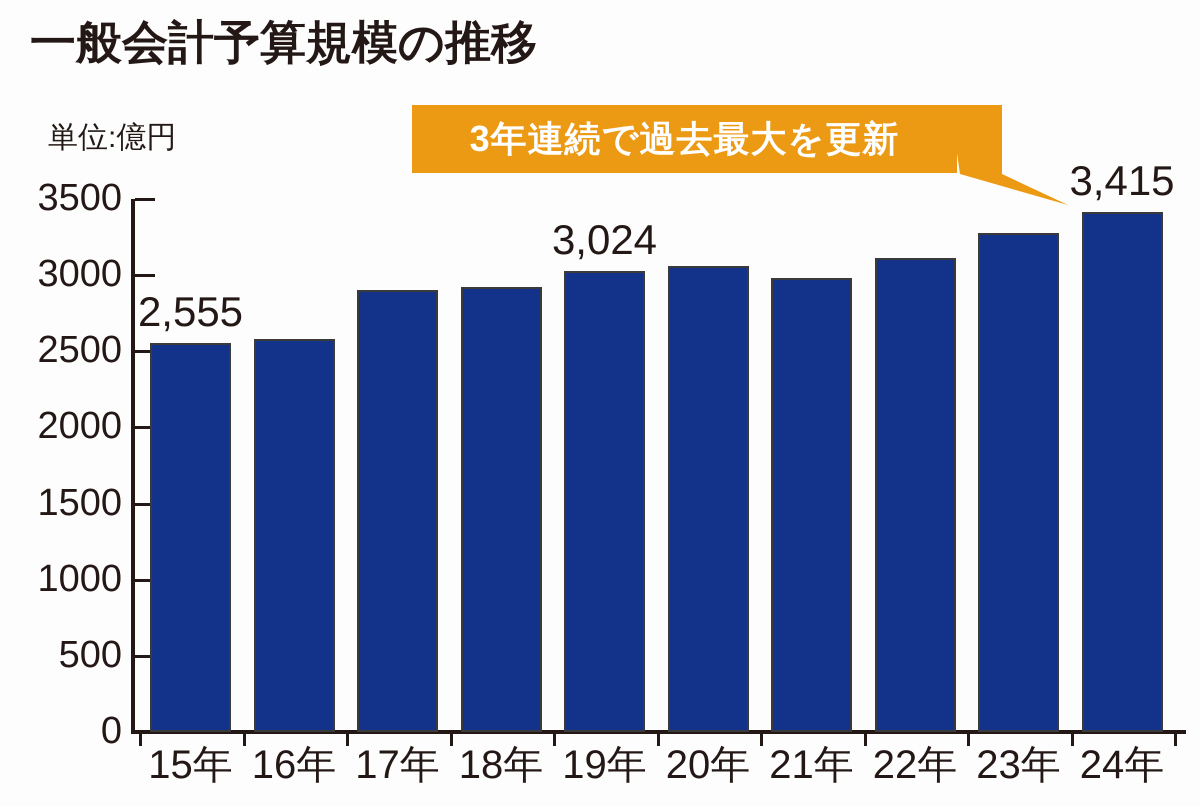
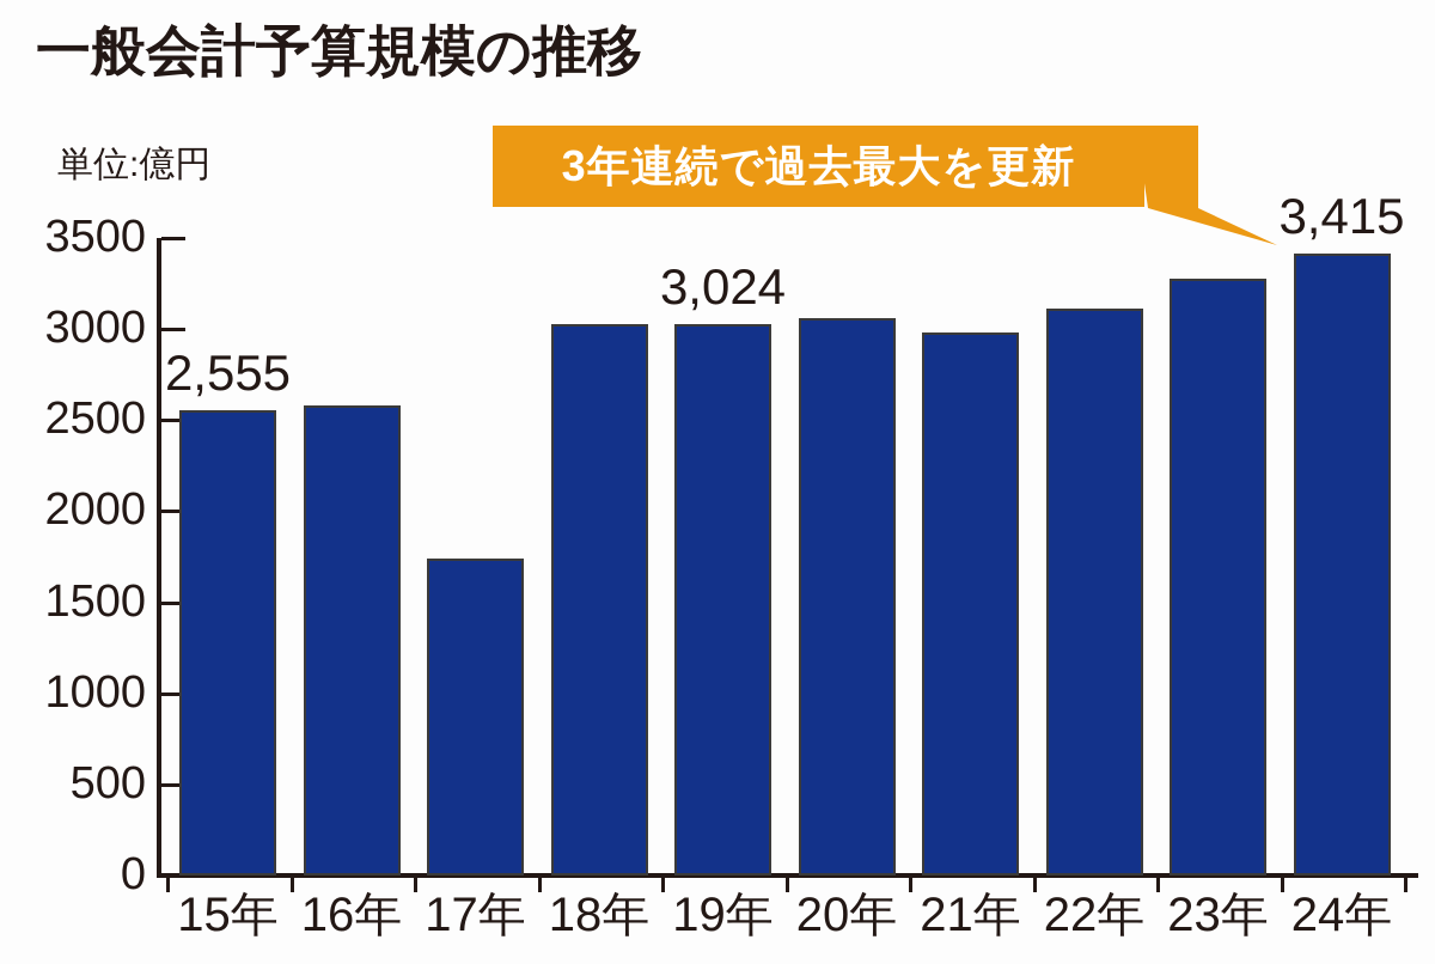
17年: 2900 -> 1740
18年: 2920 -> 3030
